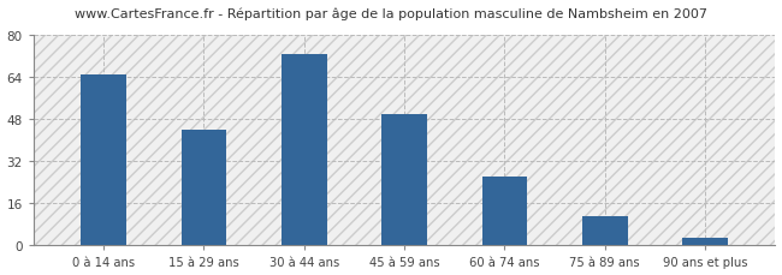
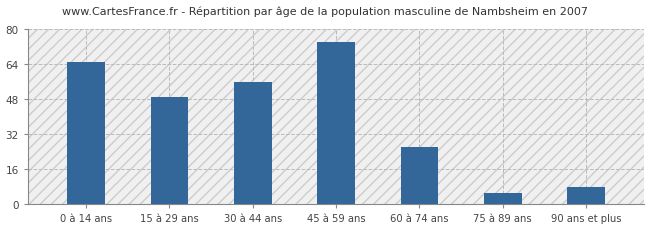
15 à 29 ans: 44 -> 49
30 à 44 ans: 73 -> 56
45 à 59 ans: 50 -> 74
75 à 89 ans: 11 -> 5
90 ans et plus: 3 -> 8
